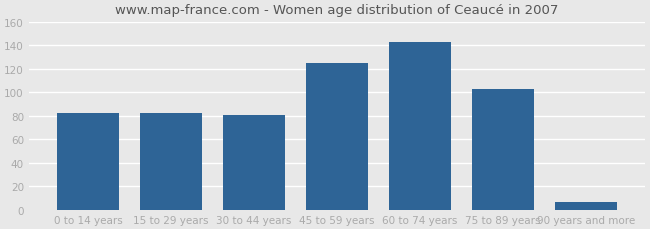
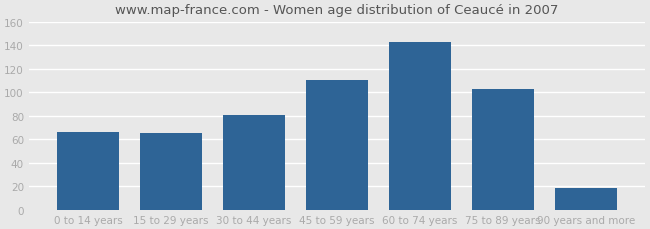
0 to 14 years: 82 -> 66
15 to 29 years: 82 -> 65
45 to 59 years: 125 -> 110
90 years and more: 7 -> 19
